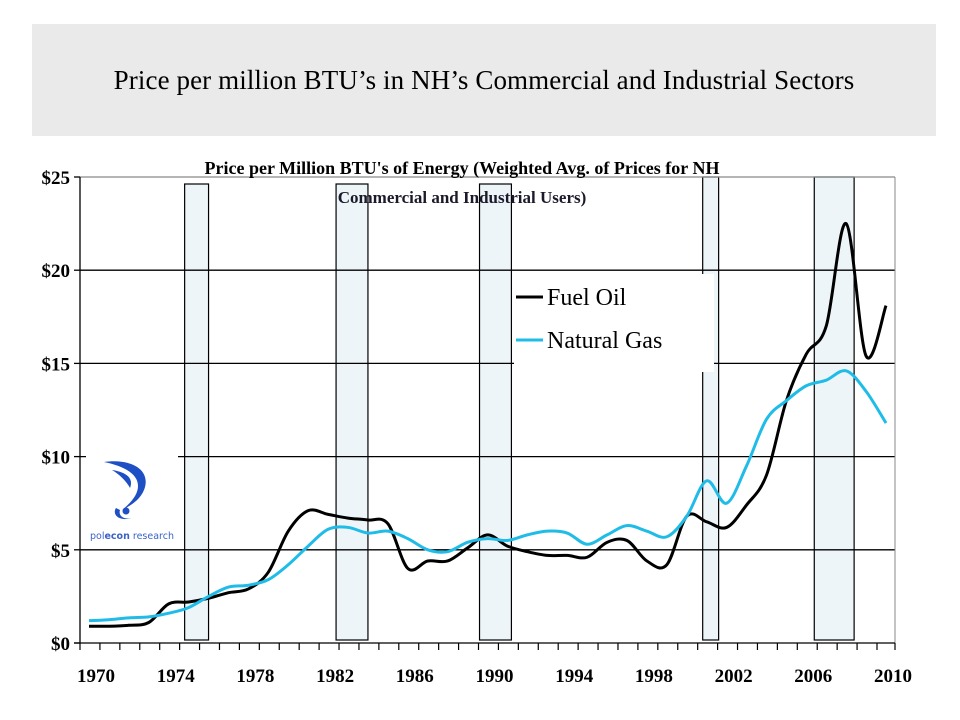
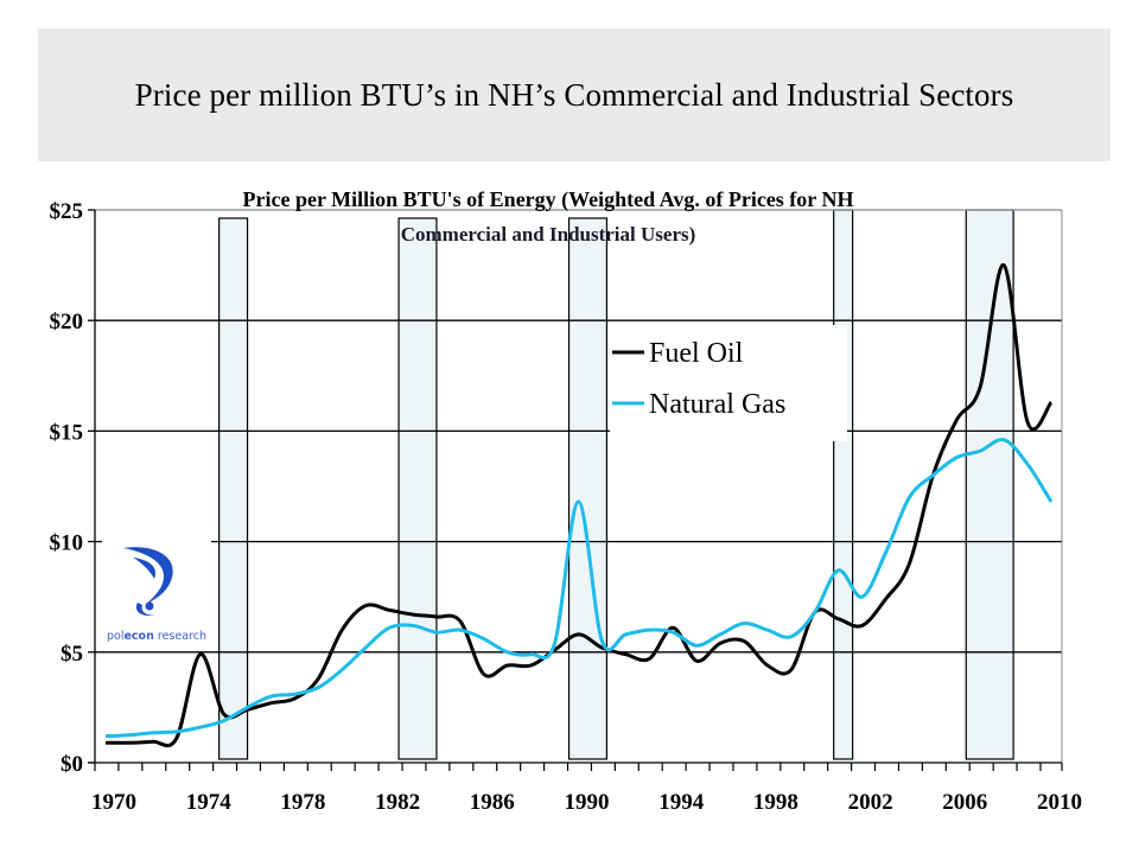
Fuel Oil/1974: $2.1 -> $4.9
Natural Gas/1990: $5.6 -> $11.8
Fuel Oil/1994: $4.7 -> $6.1
Fuel Oil/2010: $18.1 -> $16.3
